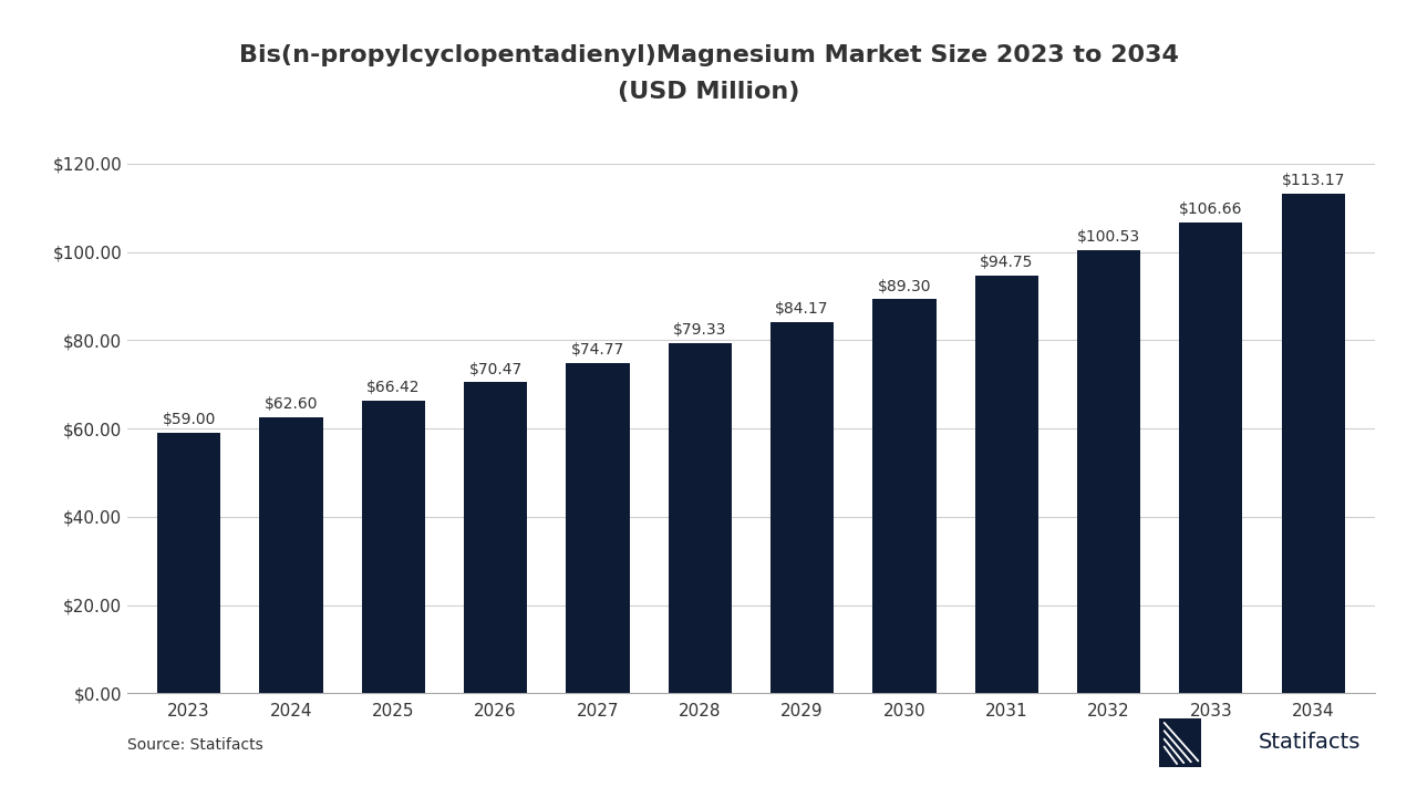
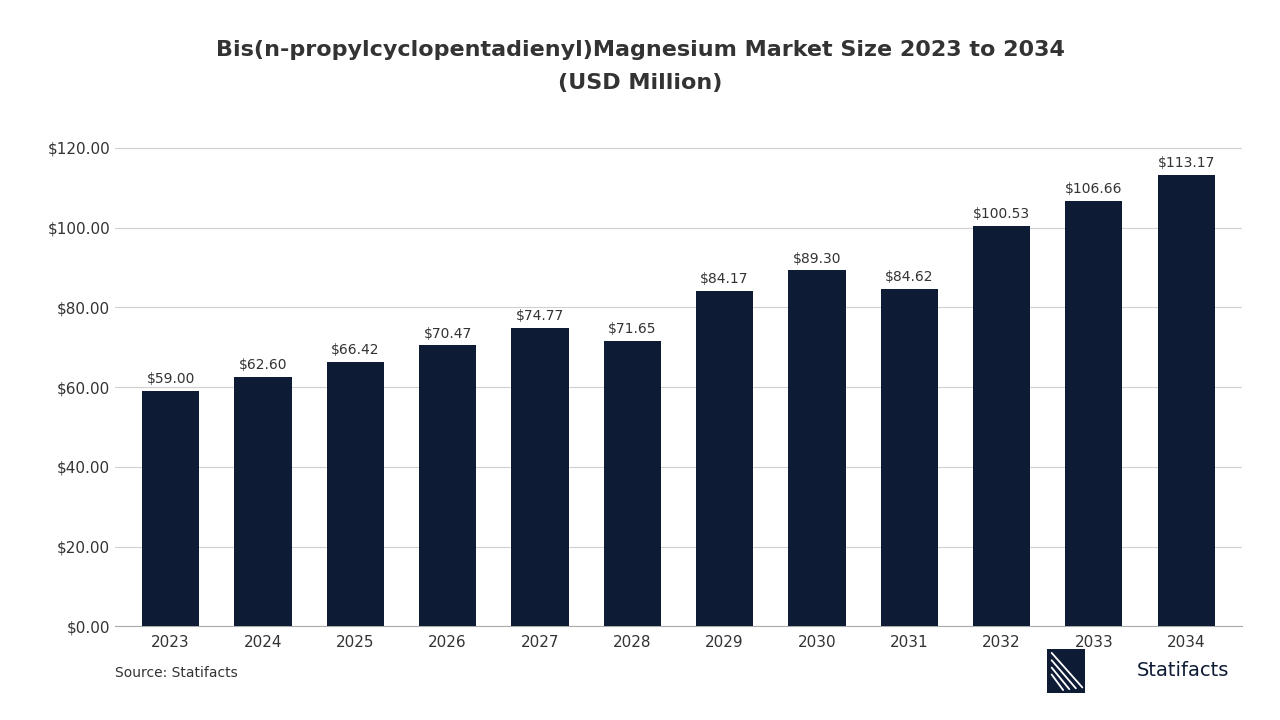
2028: $79.33 -> $71.65
2031: $94.75 -> $84.62
